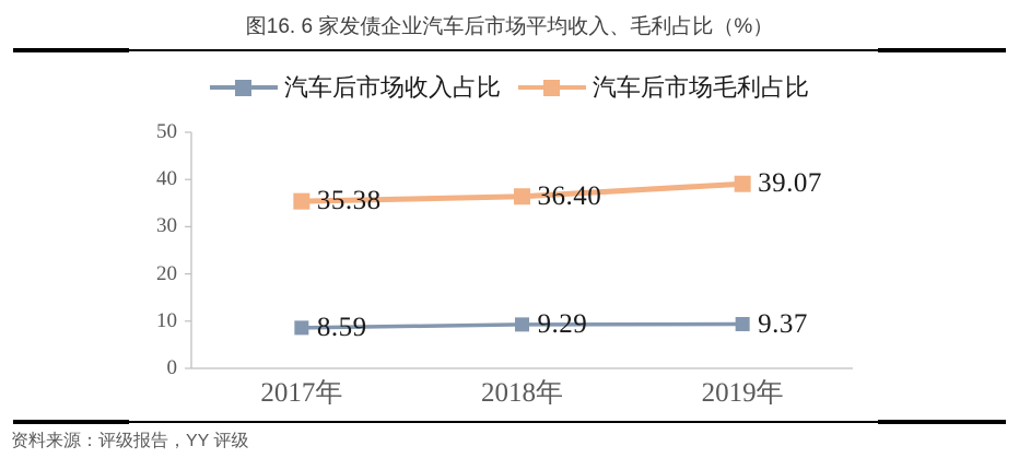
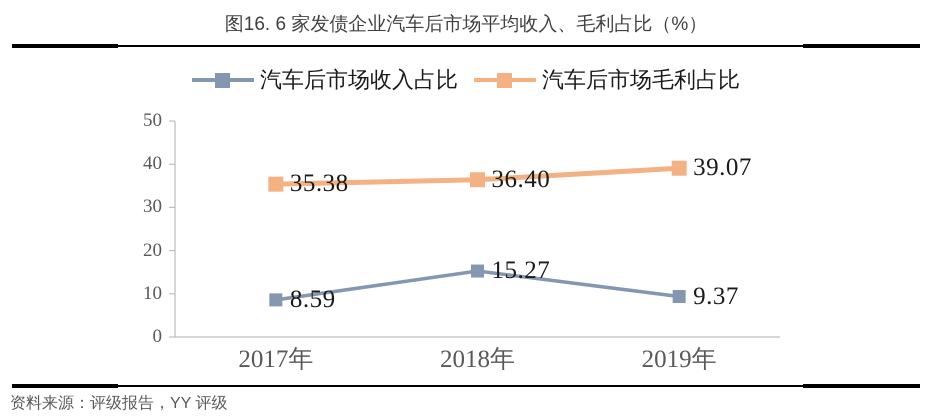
汽车后市场收入占比/2018年: 9.29 -> 15.27
